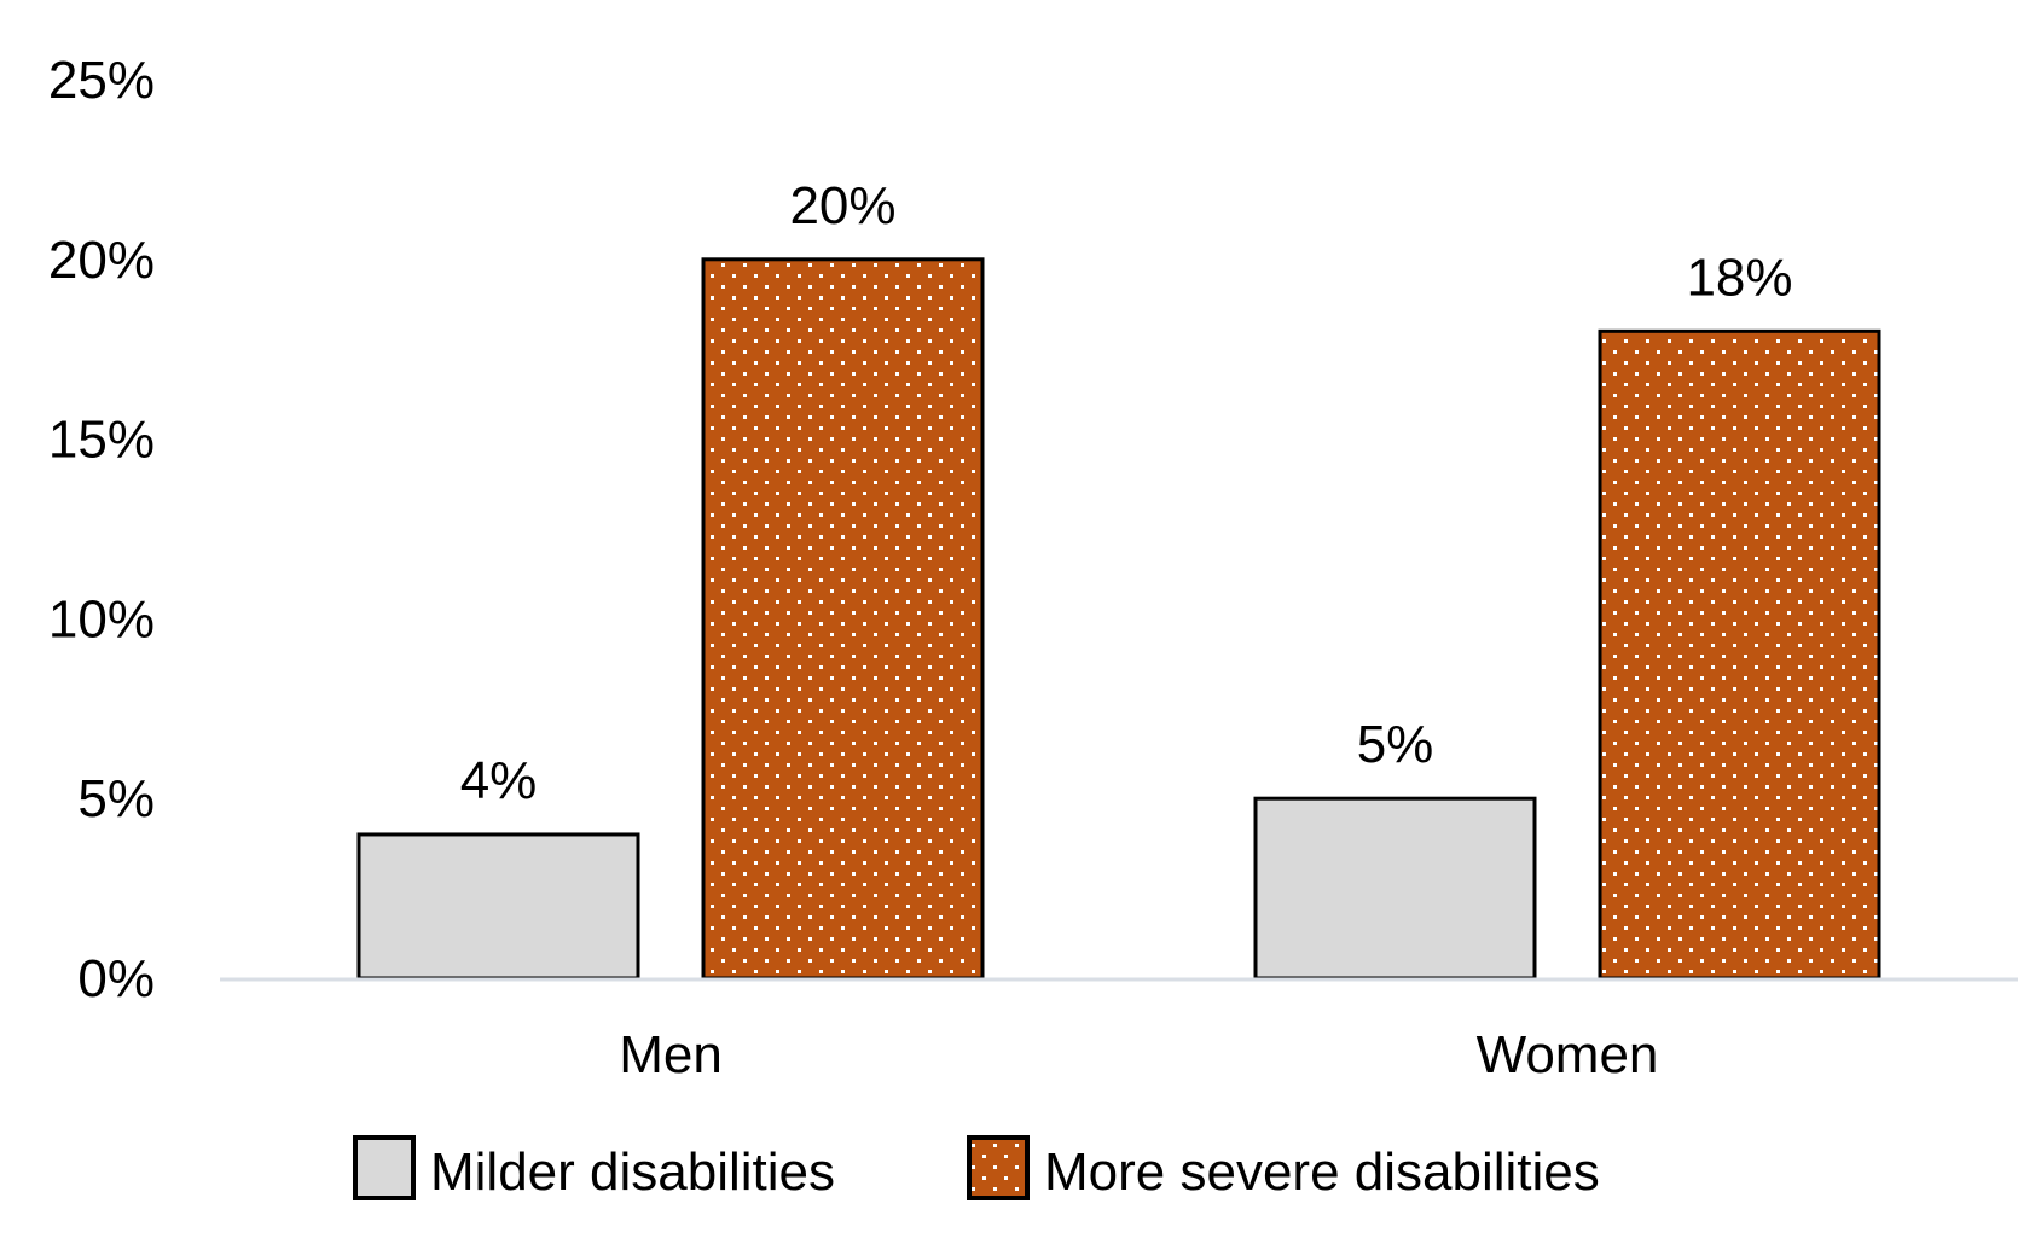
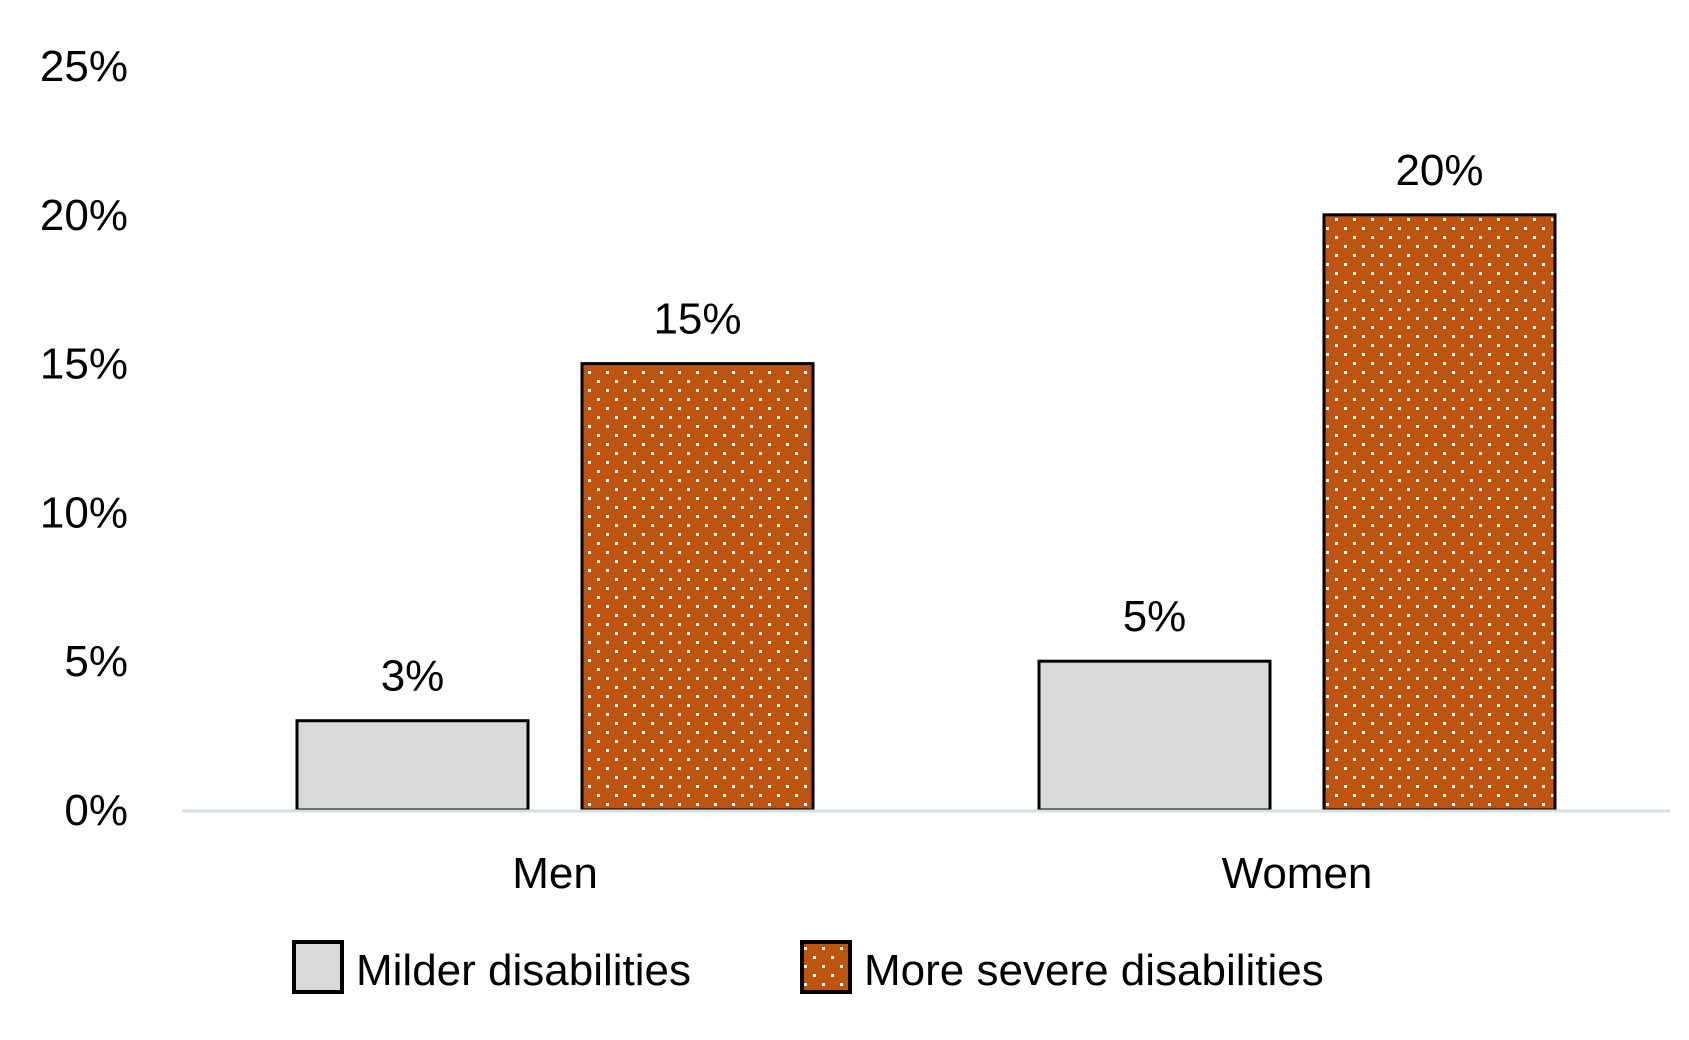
Milder disabilities/Men: 4% -> 3%
More severe disabilities/Men: 20% -> 15%
More severe disabilities/Women: 18% -> 20%
